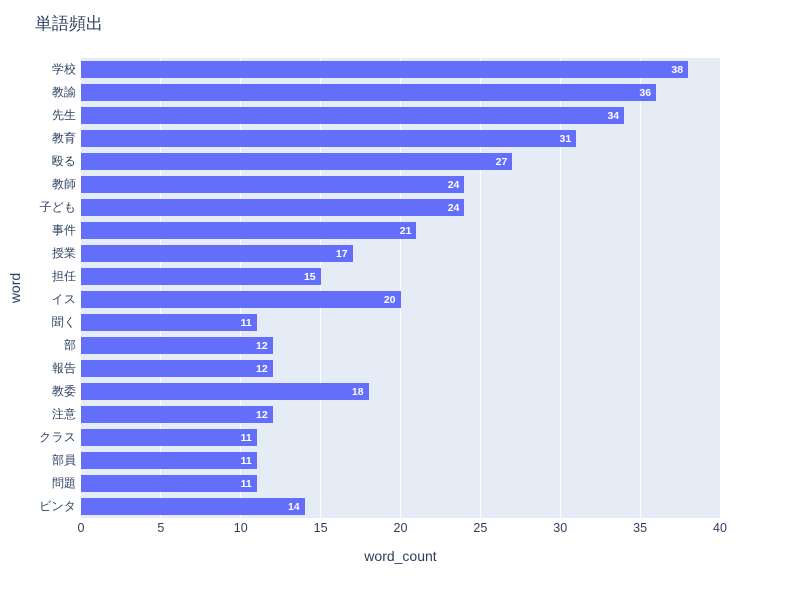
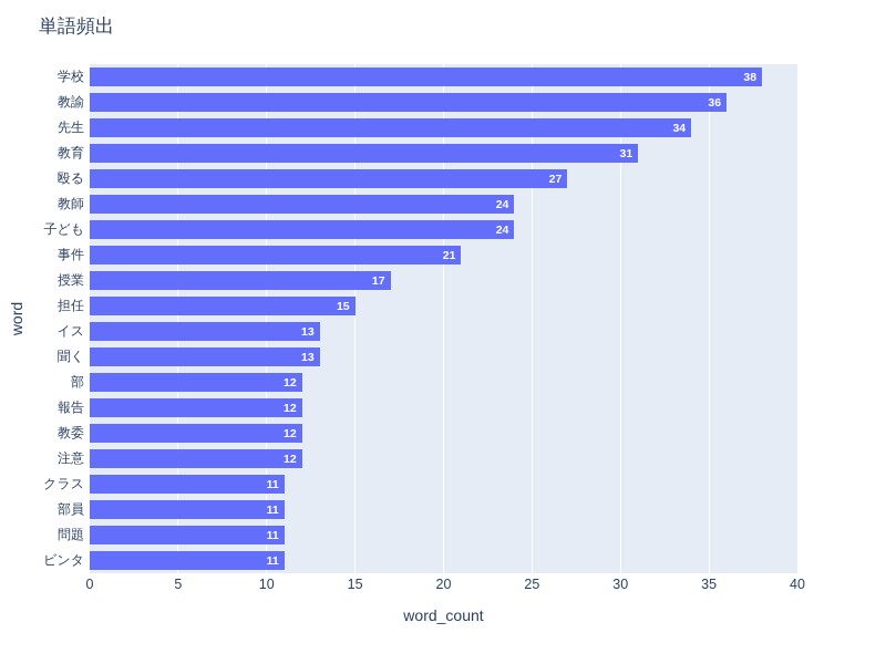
イス: 20 -> 13
聞く: 11 -> 13
教委: 18 -> 12
ビンタ: 14 -> 11
